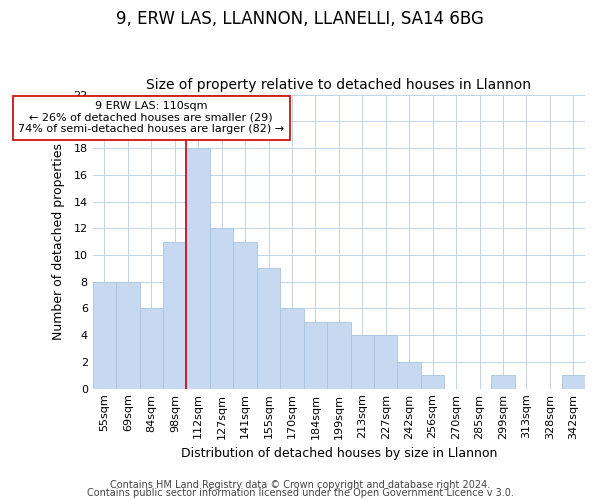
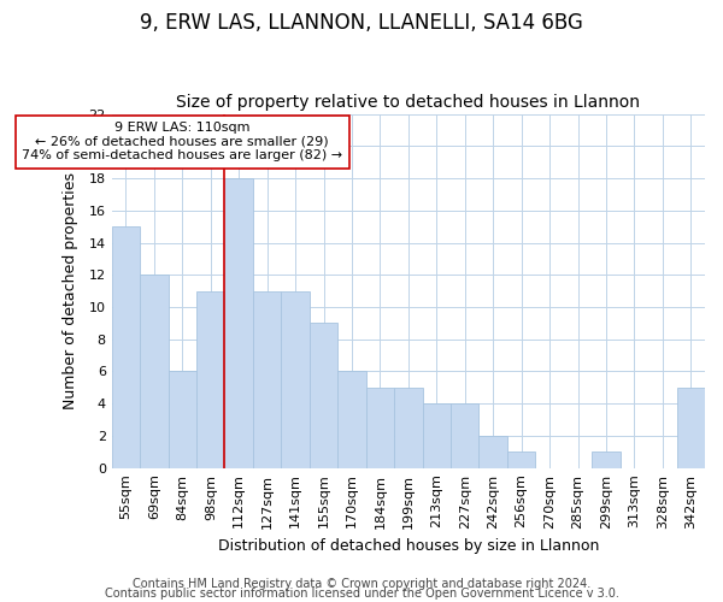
55sqm: 8 -> 15
69sqm: 8 -> 12
127sqm: 12 -> 11
342sqm: 1 -> 5
